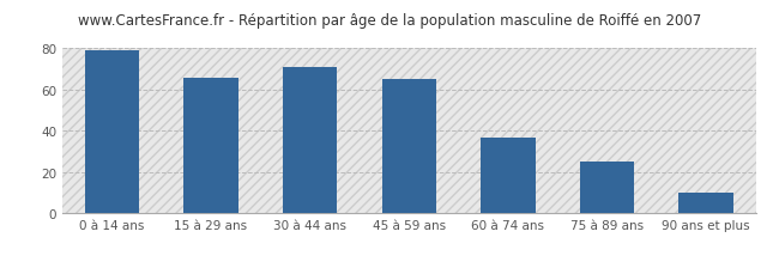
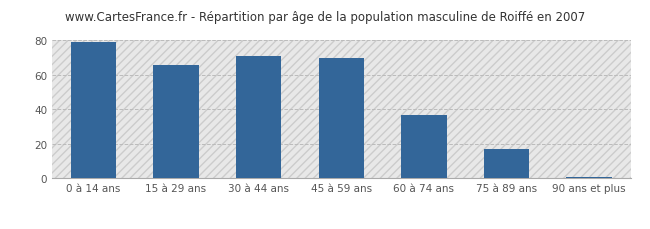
45 à 59 ans: 65 -> 70
75 à 89 ans: 25 -> 17
90 ans et plus: 10 -> 1
